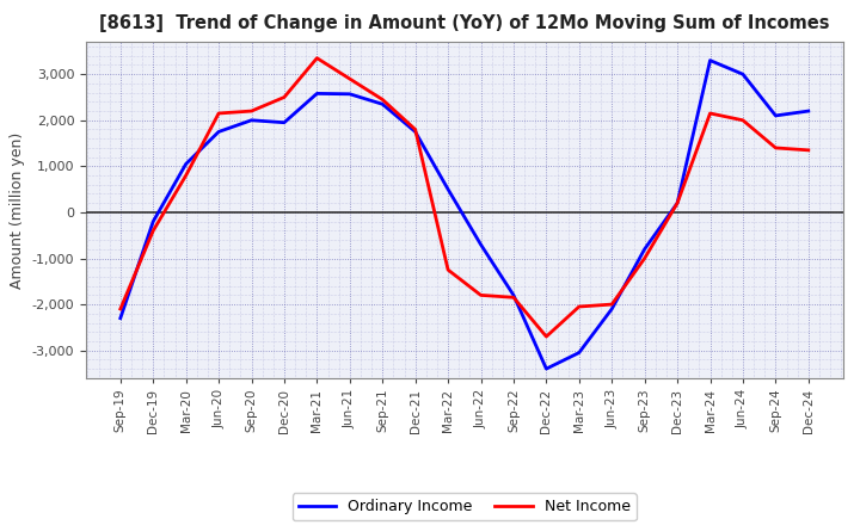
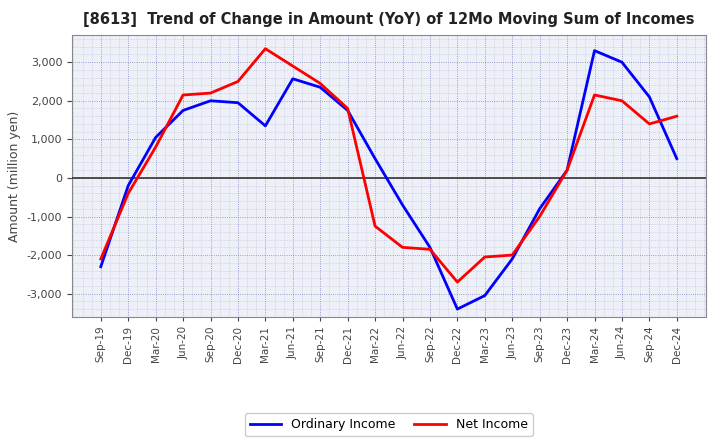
Ordinary Income/Mar-21: 2,580 -> 1,350
Ordinary Income/Dec-24: 2,200 -> 500
Net Income/Dec-24: 1,350 -> 1,600
